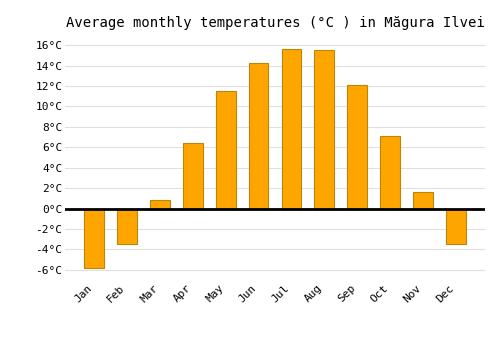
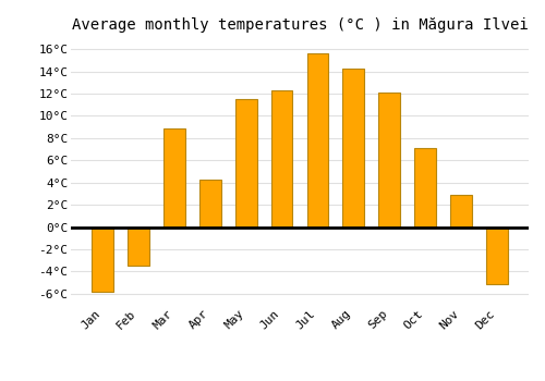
Mar: 0.8°C -> 8.9°C
Apr: 6.4°C -> 4.3°C
Jun: 14.3°C -> 12.3°C
Aug: 15.5°C -> 14.3°C
Nov: 1.6°C -> 2.9°C
Dec: -3.5°C -> -5.1°C
